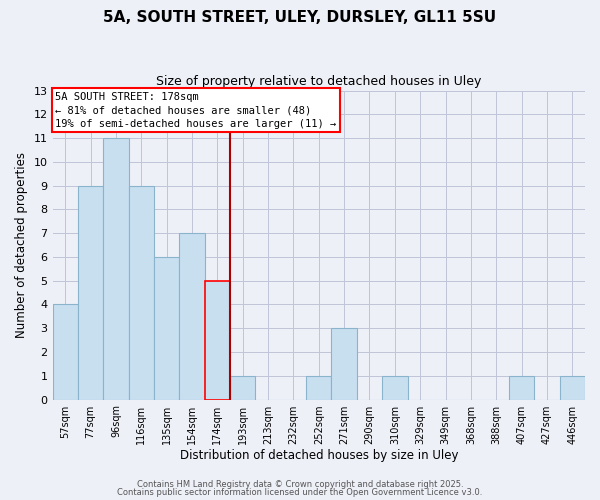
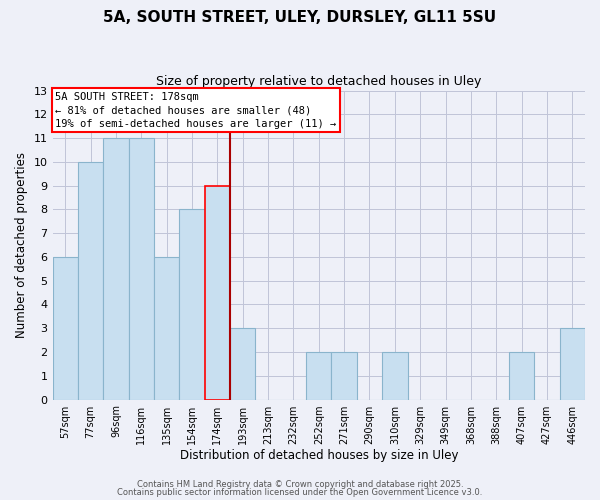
57sqm: 4 -> 6
77sqm: 9 -> 10
116sqm: 9 -> 11
154sqm: 7 -> 8
174sqm: 5 -> 9
193sqm: 1 -> 3
252sqm: 1 -> 2
271sqm: 3 -> 2
310sqm: 1 -> 2
407sqm: 1 -> 2
446sqm: 1 -> 3
